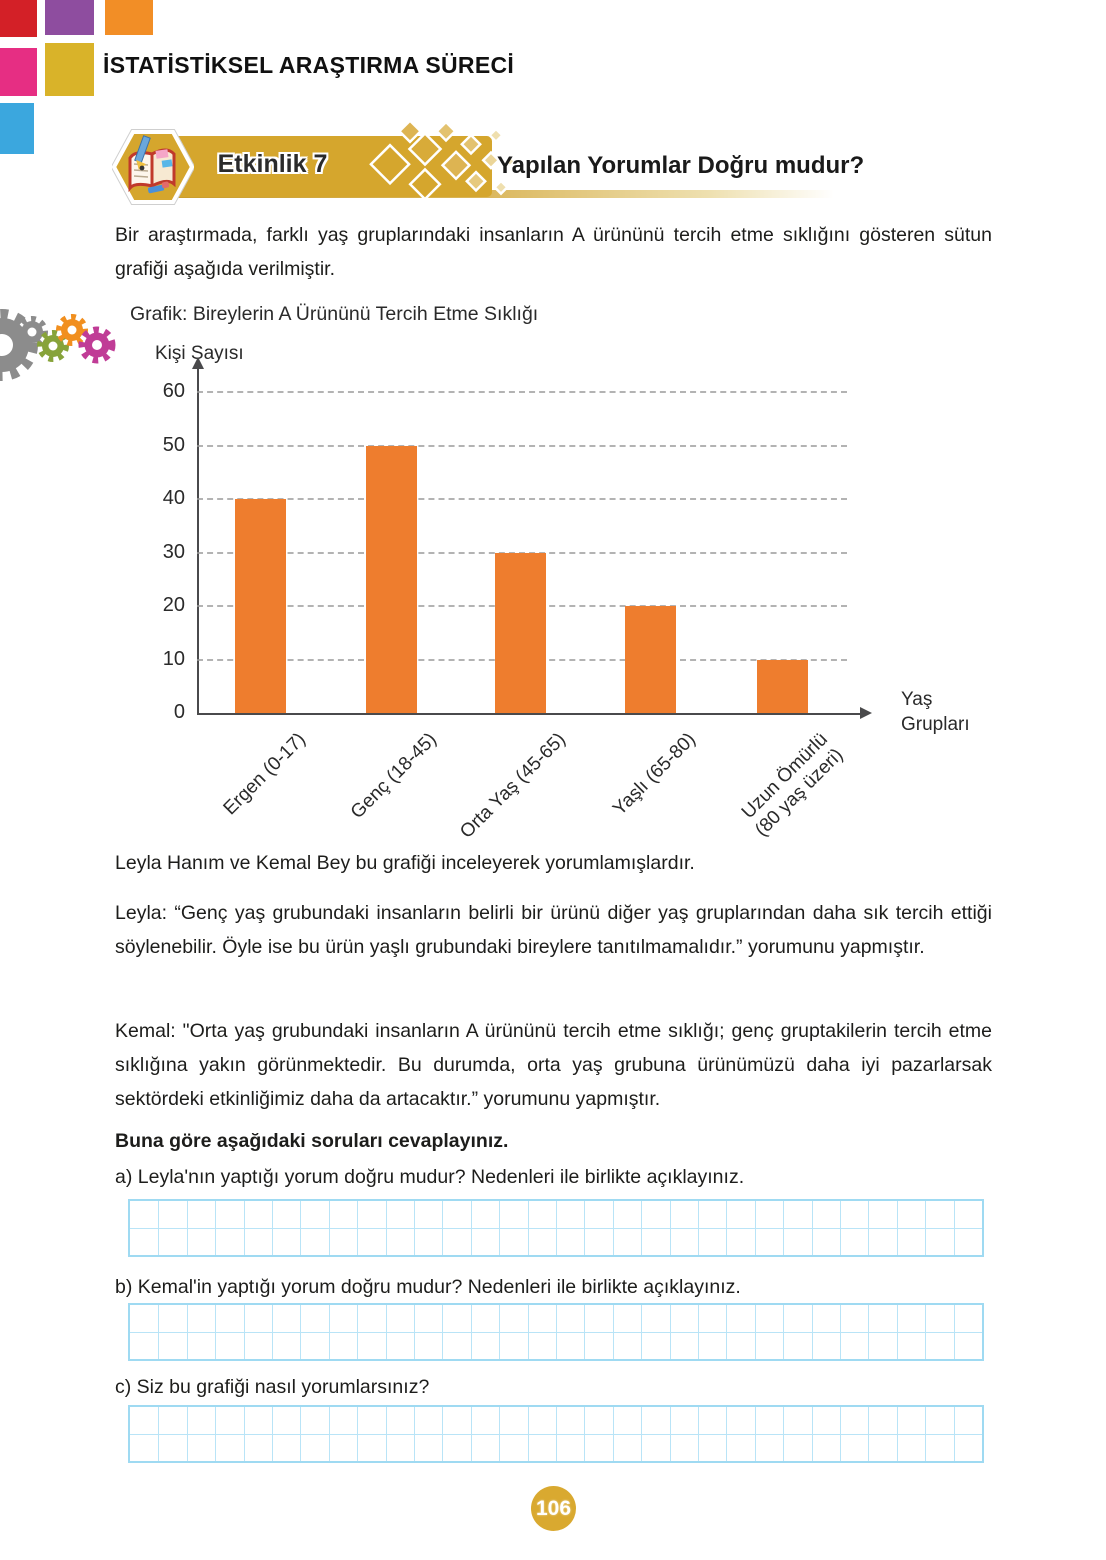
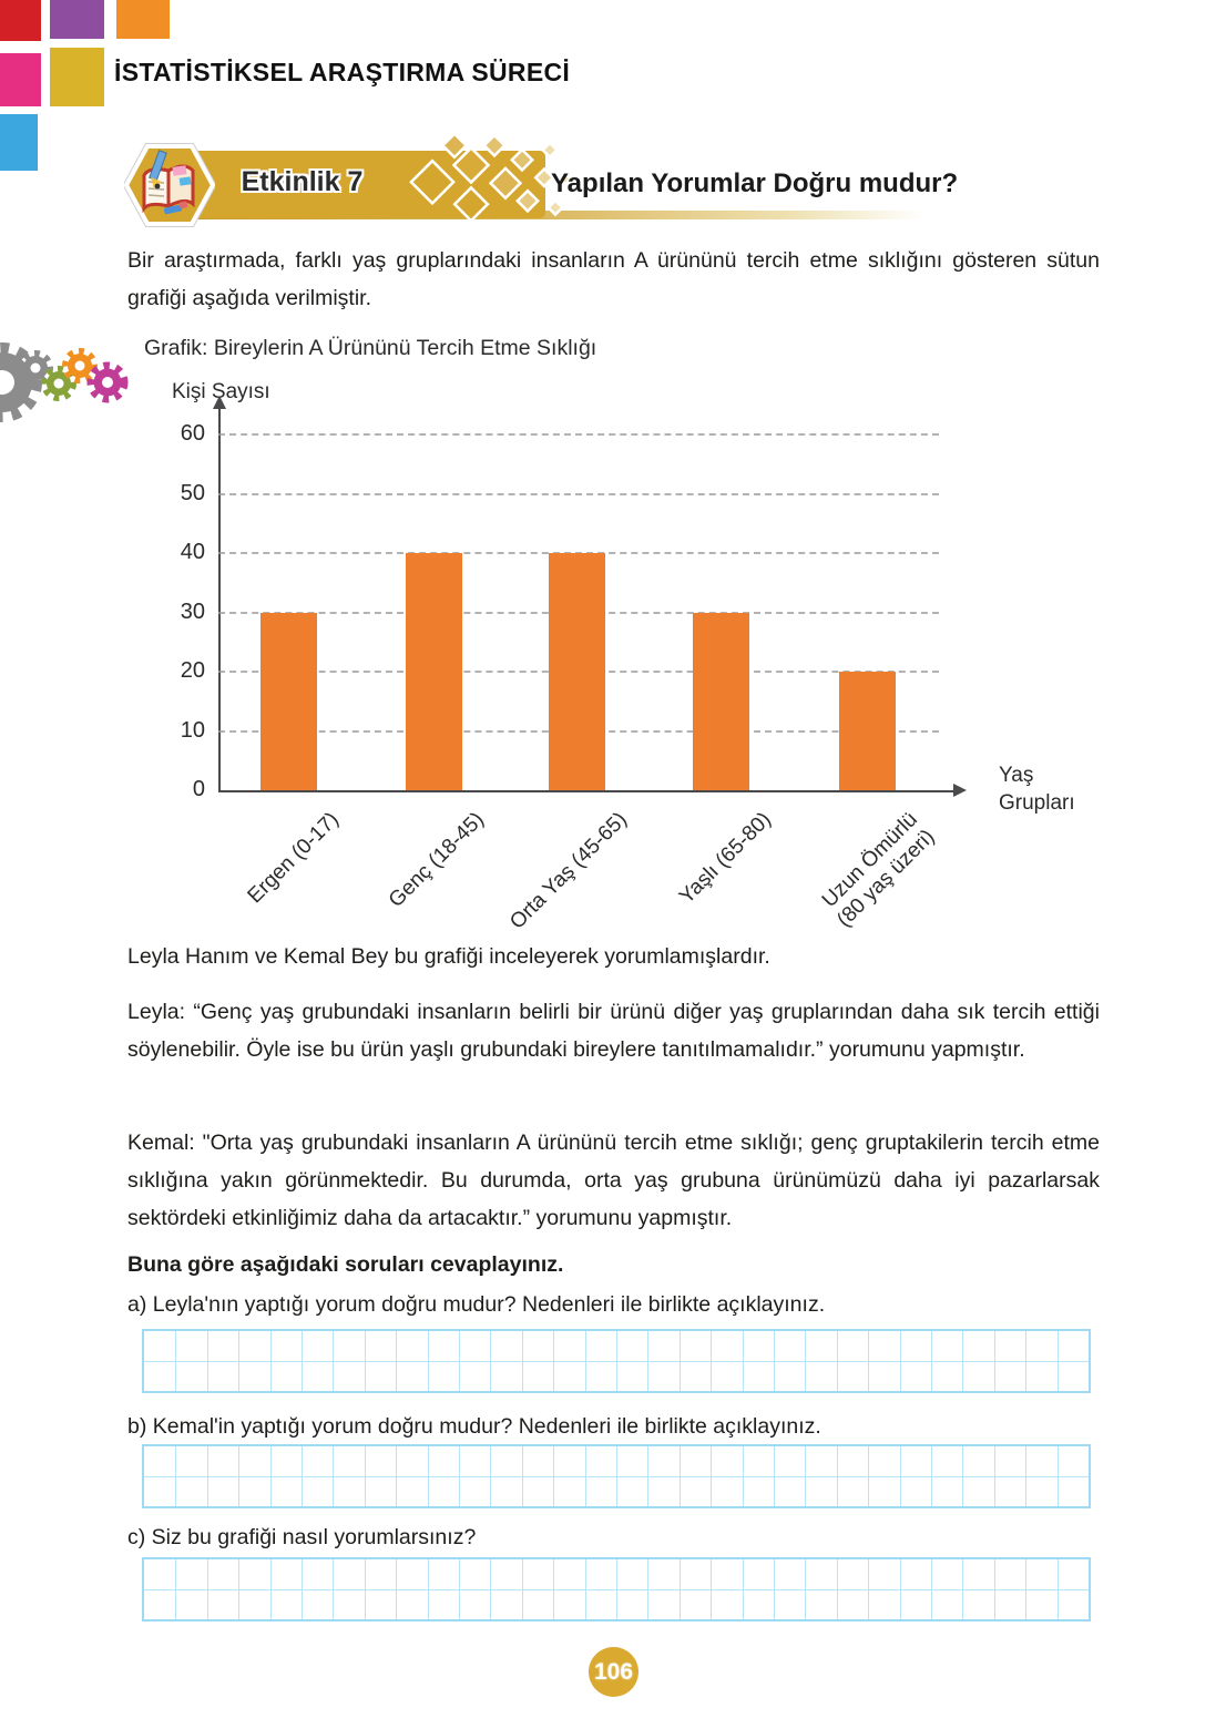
Ergen (0-17): 40 -> 30
Genç (18-45): 50 -> 40
Orta Yaş (45-65): 30 -> 40
Yaşlı (65-80): 20 -> 30
Uzun Ömürlü (80 yaş üzeri): 10 -> 20
